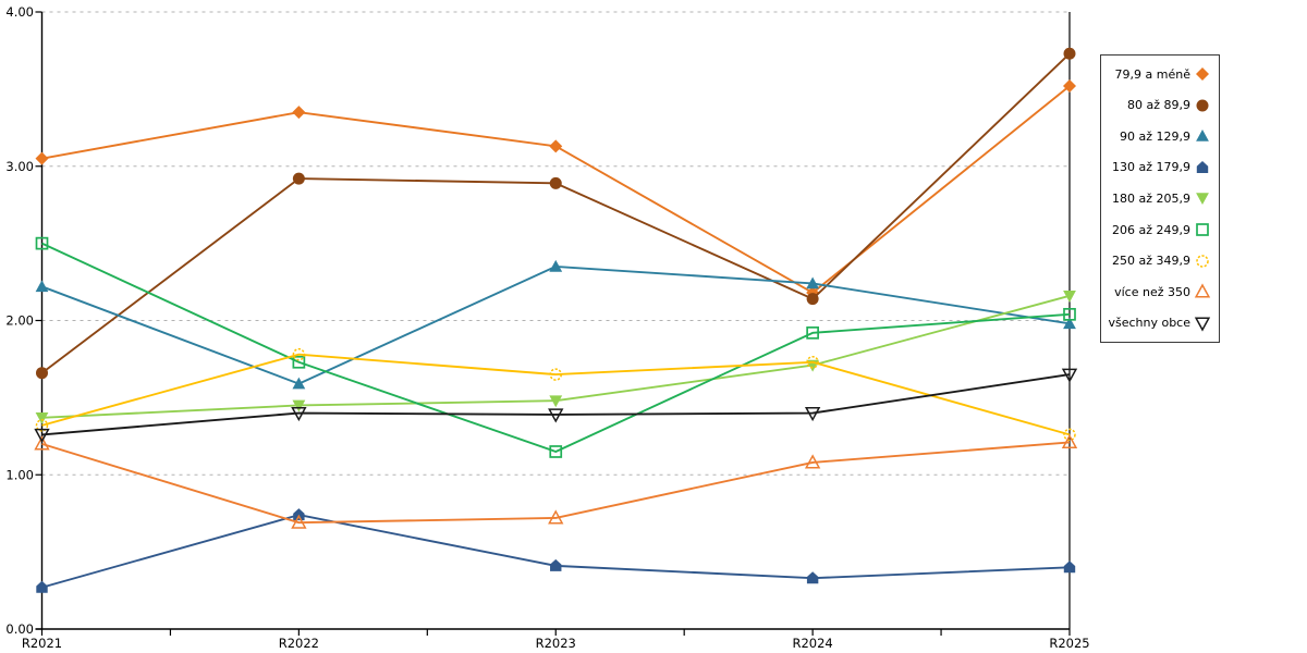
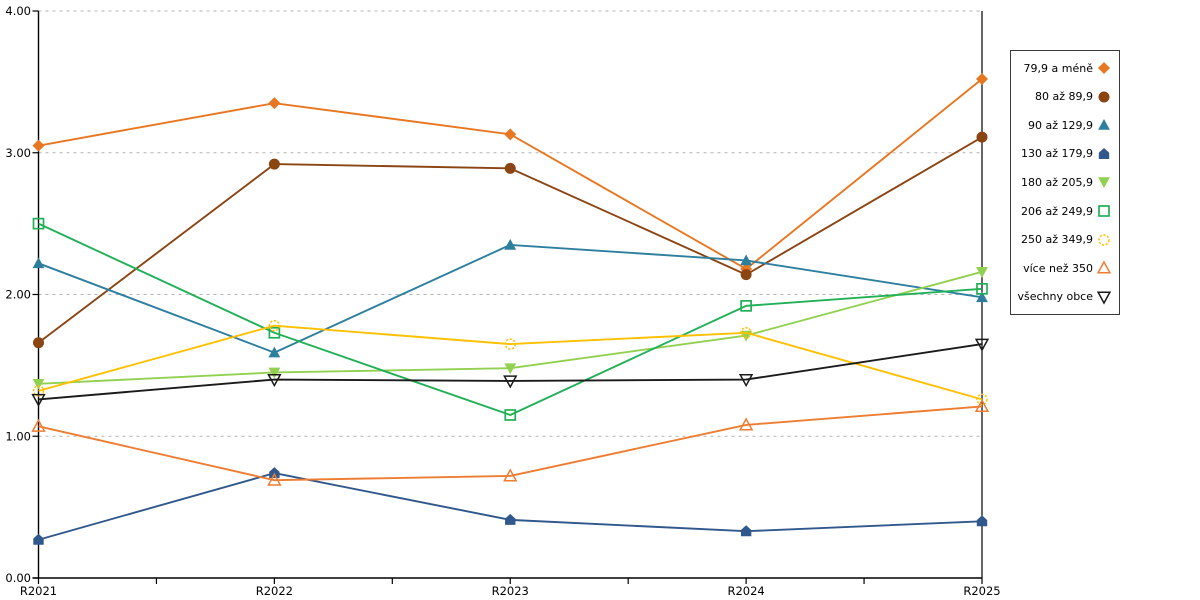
více než 350/R2021: 1.20 -> 1.07
80 až 89,9/R2025: 3.73 -> 3.11
